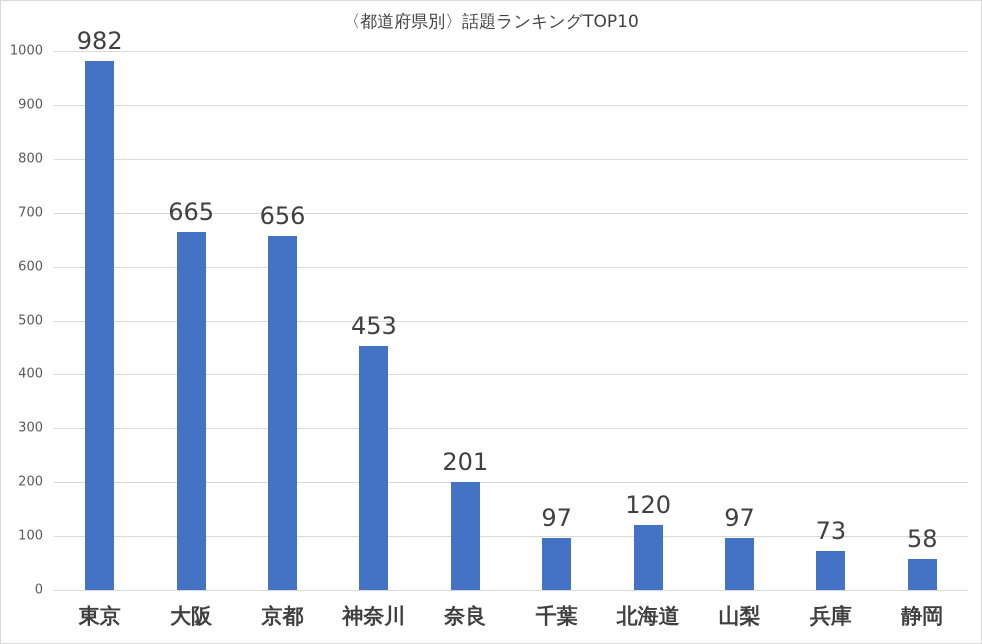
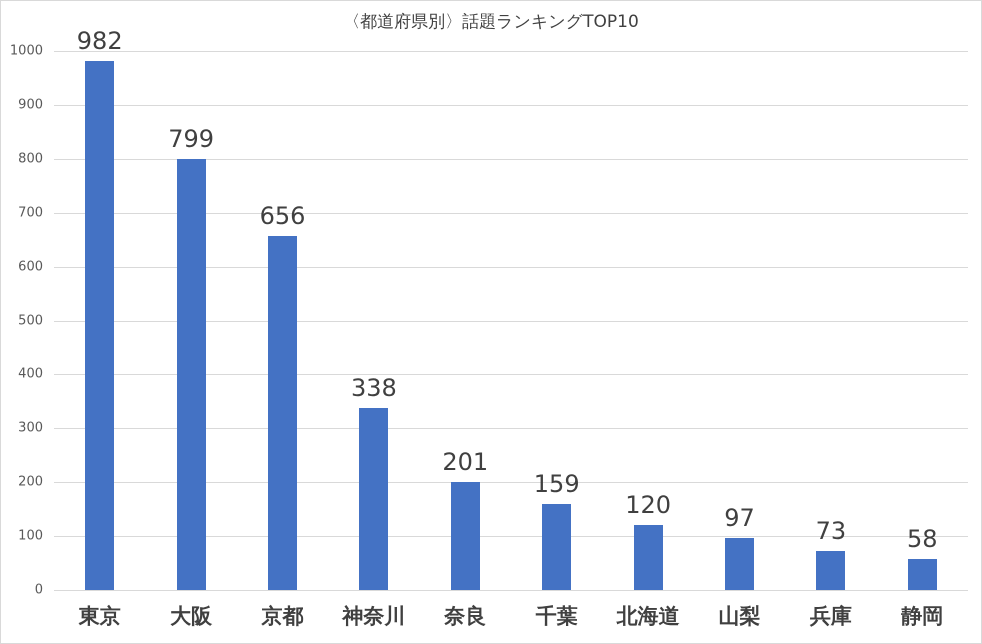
大阪: 665 -> 799
神奈川: 453 -> 338
千葉: 97 -> 159
